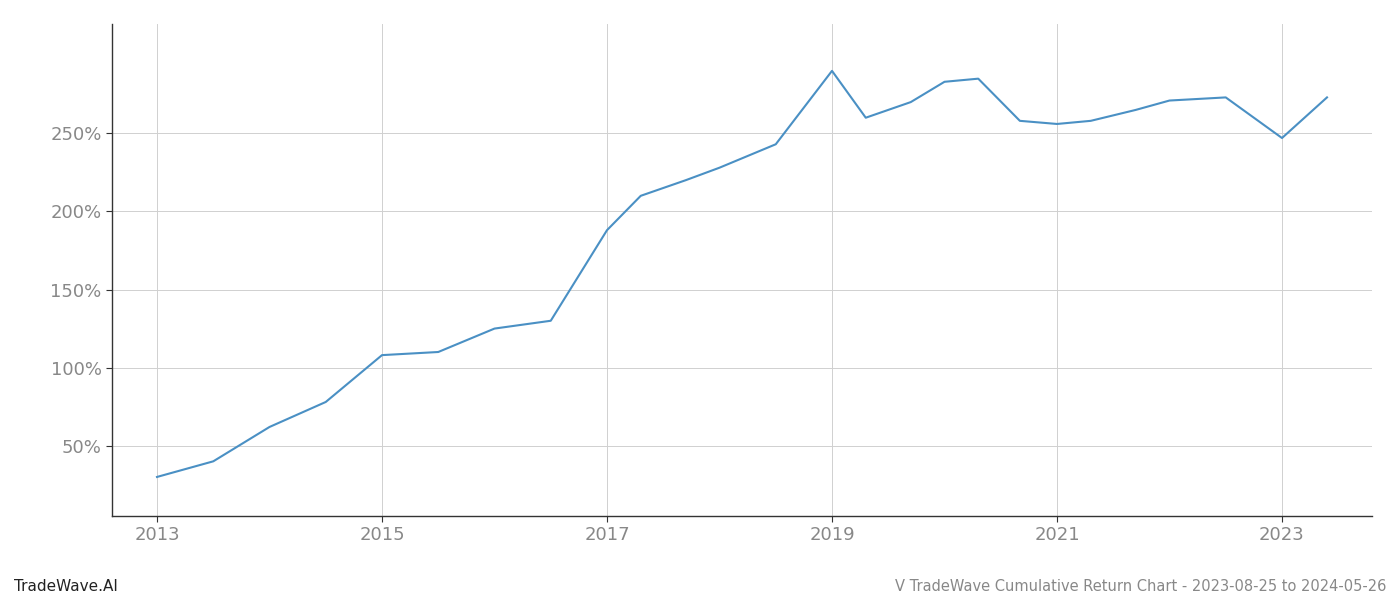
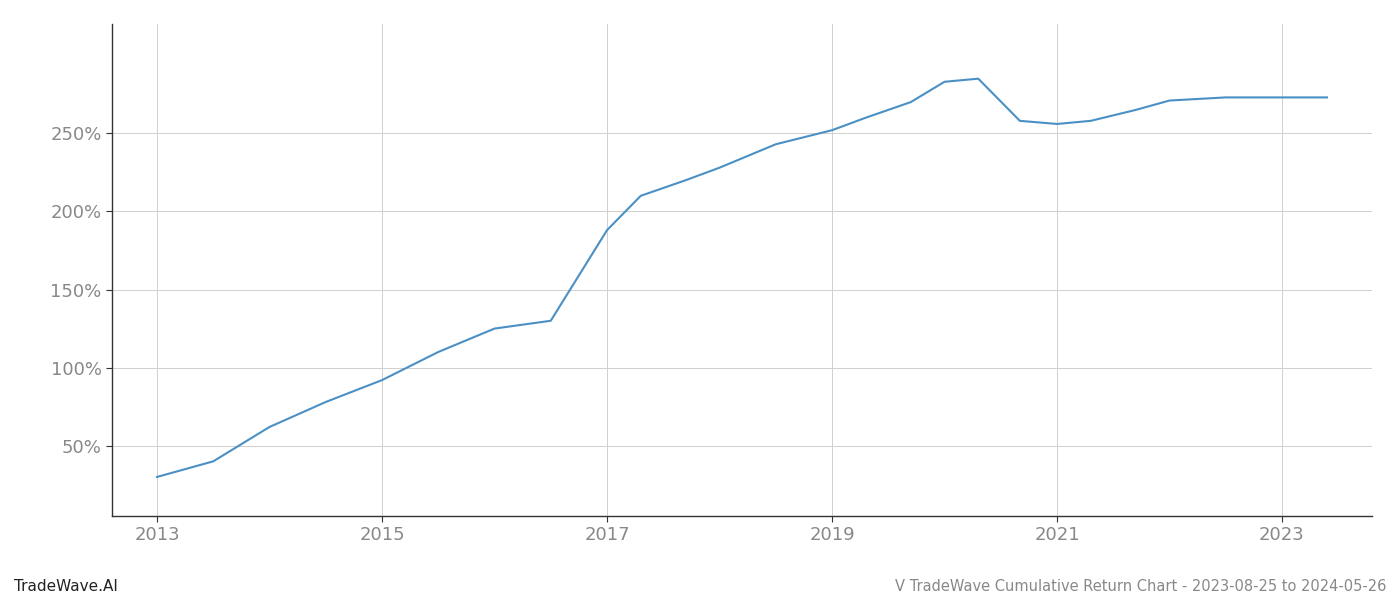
2015: 108% -> 92%
2019: 290% -> 252%
2023: 247% -> 273%
